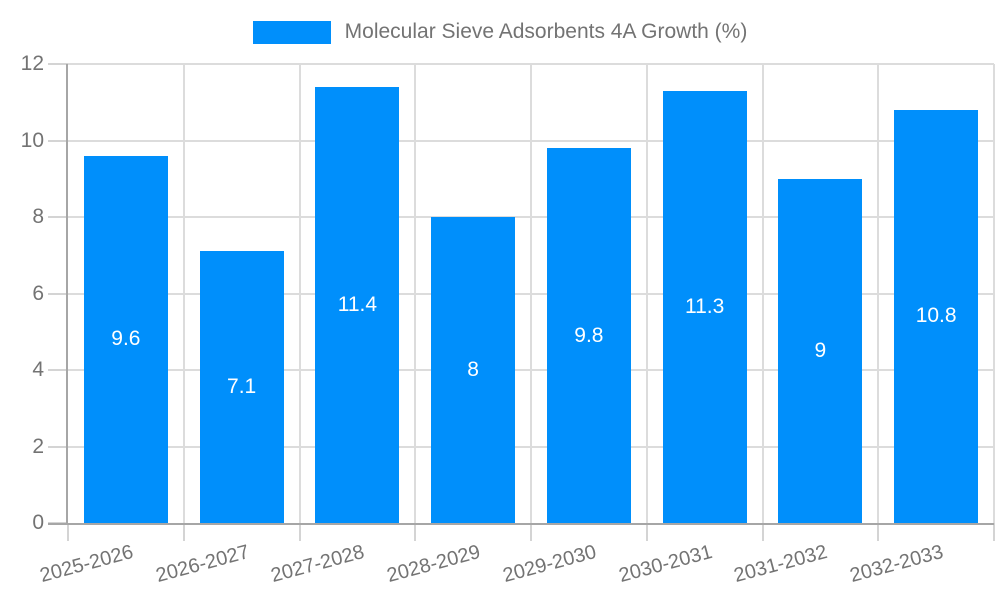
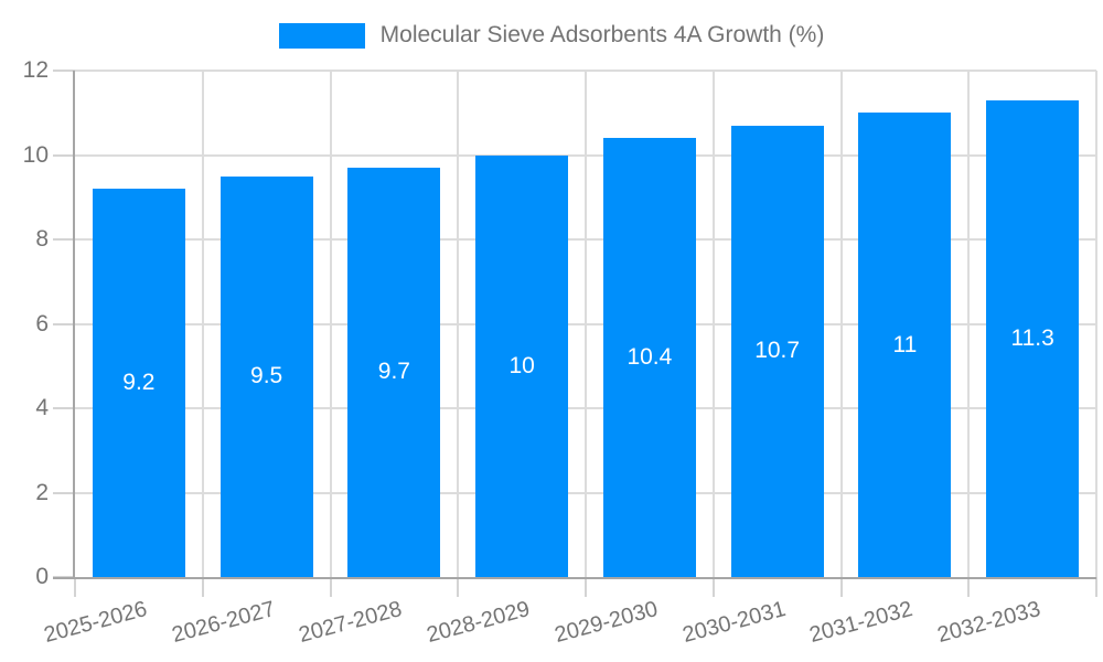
2025-2026: 9.6 -> 9.2
2026-2027: 7.1 -> 9.5
2027-2028: 11.4 -> 9.7
2028-2029: 8 -> 10
2029-2030: 9.8 -> 10.4
2030-2031: 11.3 -> 10.7
2031-2032: 9 -> 11
2032-2033: 10.8 -> 11.3
